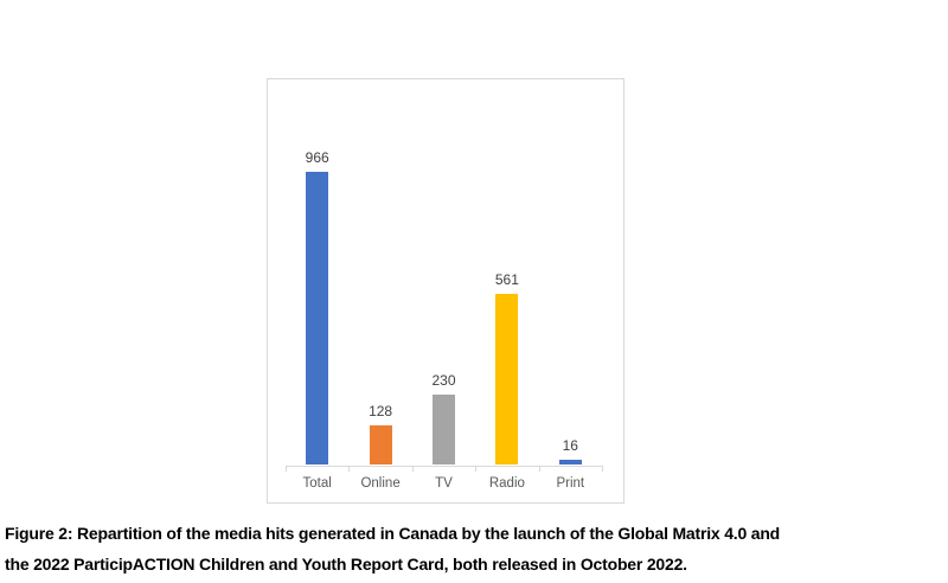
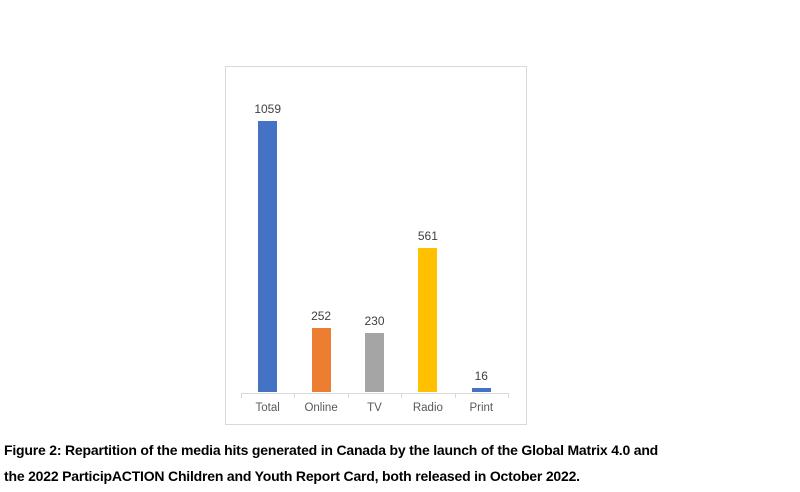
Total: 966 -> 1059
Online: 128 -> 252
